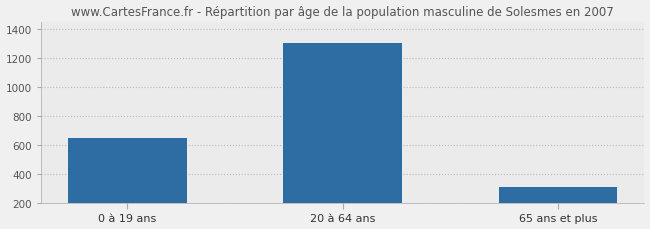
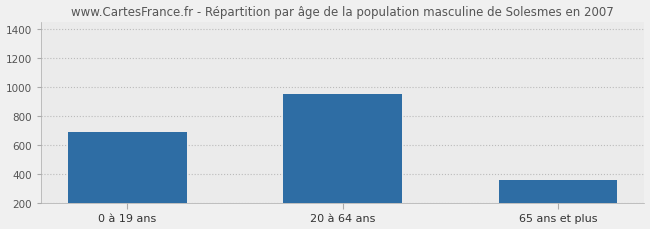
0 à 19 ans: 650 -> 690
20 à 64 ans: 1300 -> 950
65 ans et plus: 310 -> 360
